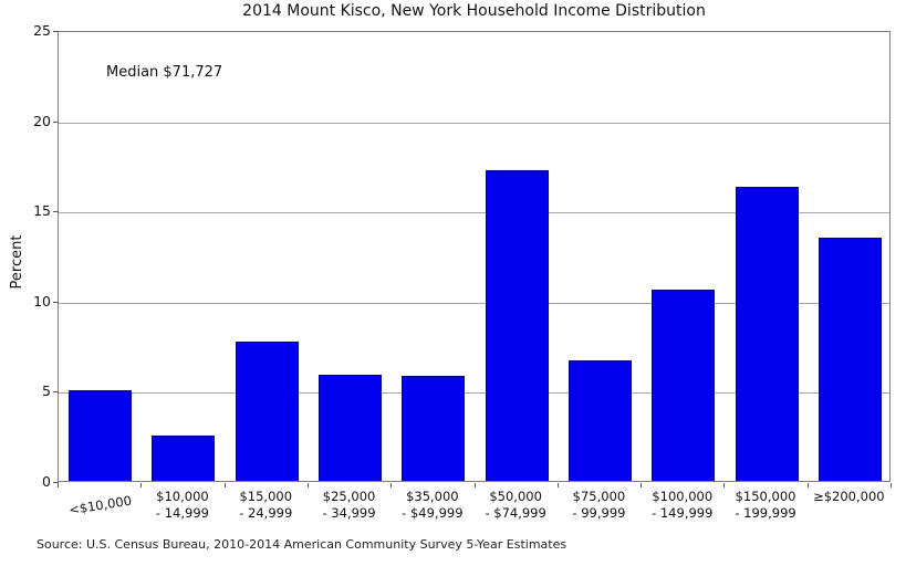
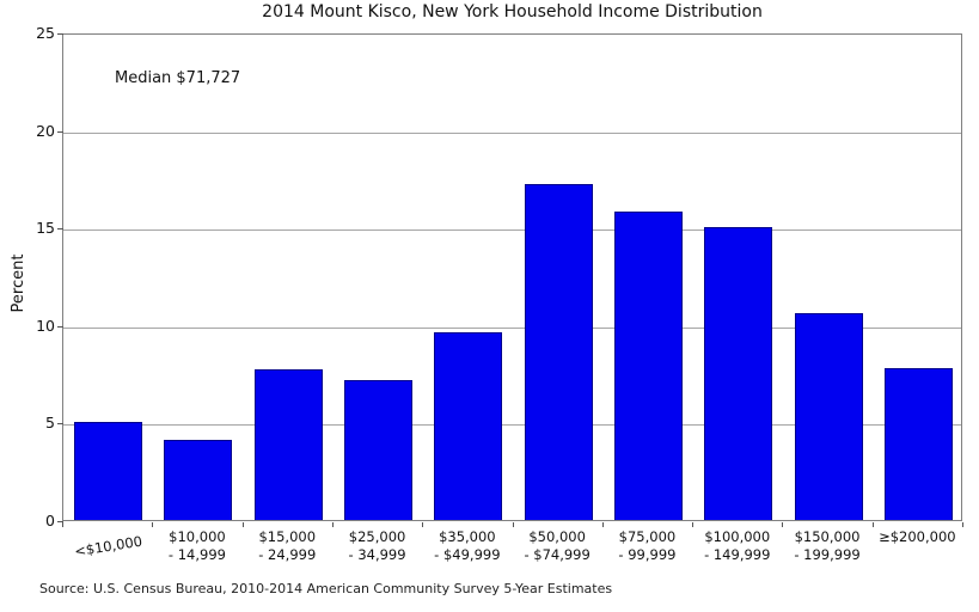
$10,000 - 14,999: 2.5 -> 4.1
$25,000 - 34,999: 5.9 -> 7.2
$35,000 - $49,999: 5.8 -> 9.6
$75,000 - 99,999: 6.7 -> 15.8
$100,000 - 149,999: 10.6 -> 15.0
$150,000 - 199,999: 16.3 -> 10.6
≥$200,000: 13.5 -> 7.8
